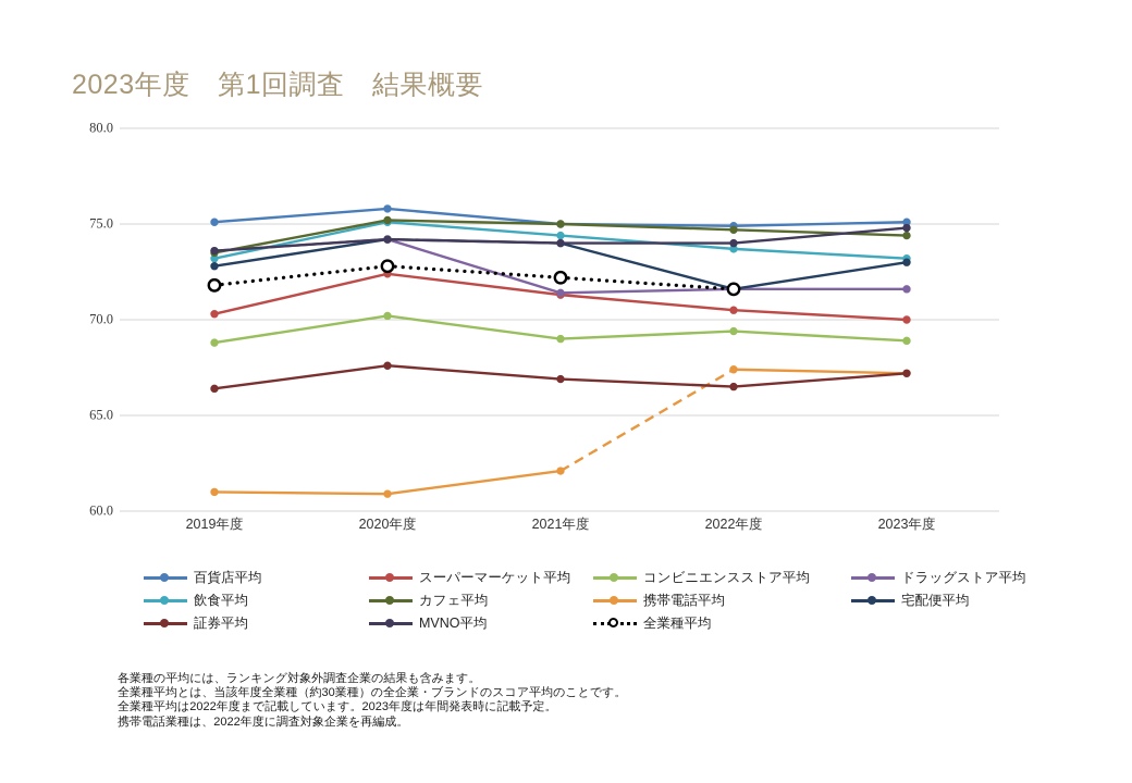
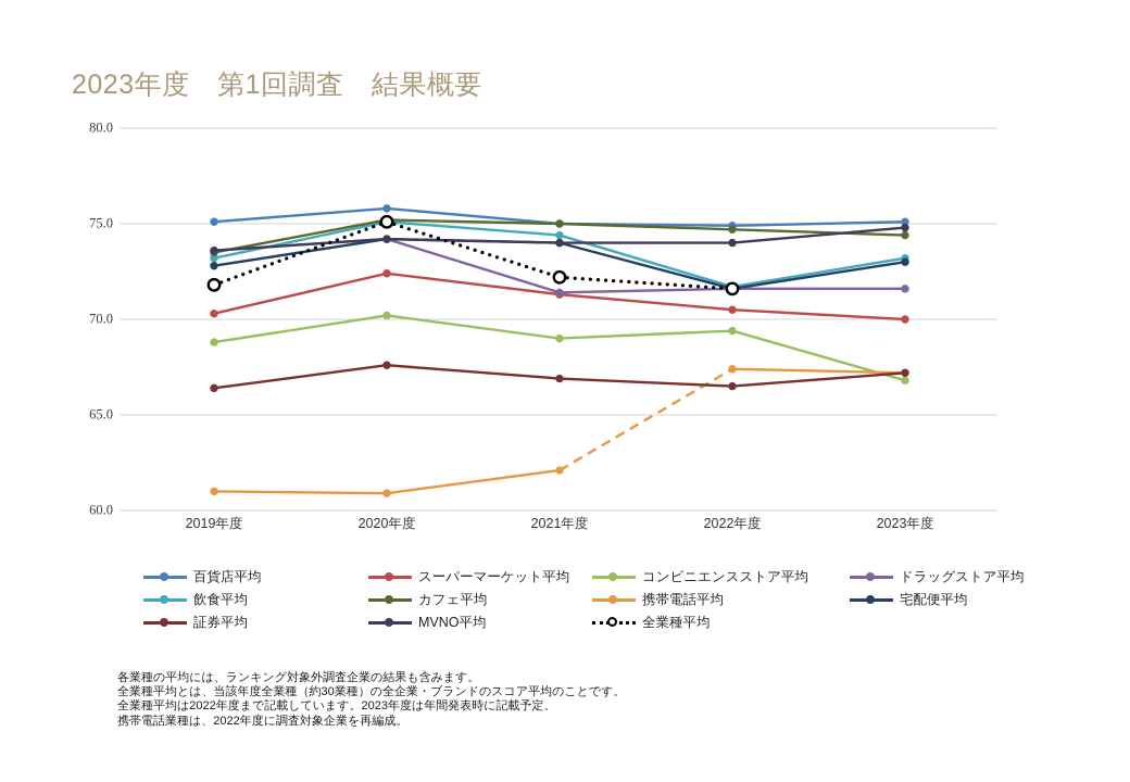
全業種平均/2020年度: 72.8 -> 75.1
飲食平均/2022年度: 73.7 -> 71.7
コンビニエンスストア平均/2023年度: 68.9 -> 66.8
